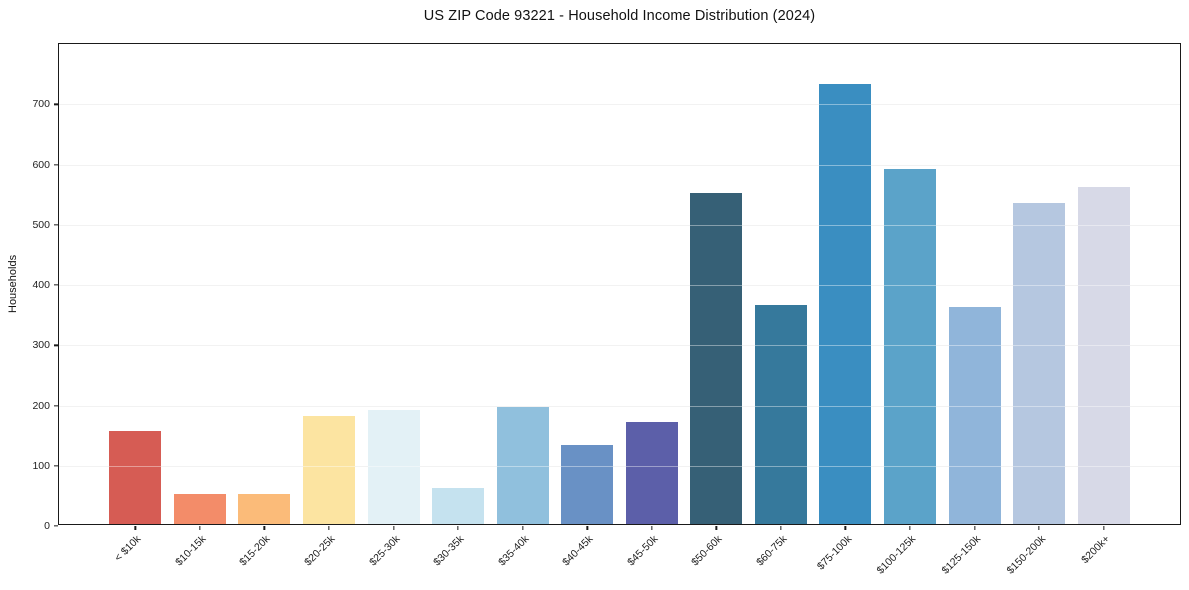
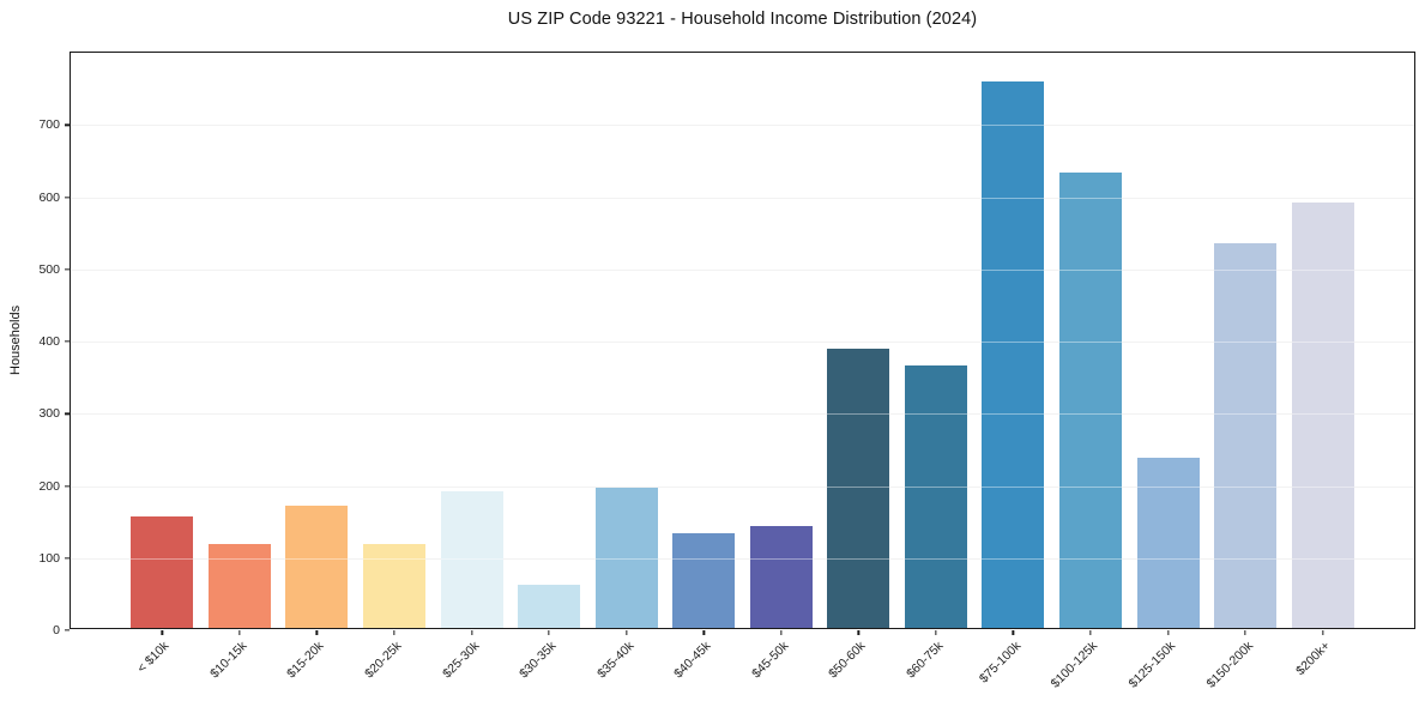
$10-15k: 50 -> 120
$15-20k: 50 -> 170
$20-25k: 180 -> 120
$45-50k: 170 -> 140
$50-60k: 550 -> 390
$75-100k: 730 -> 760
$100-125k: 590 -> 630
$125-150k: 360 -> 240
$200k+: 560 -> 590
